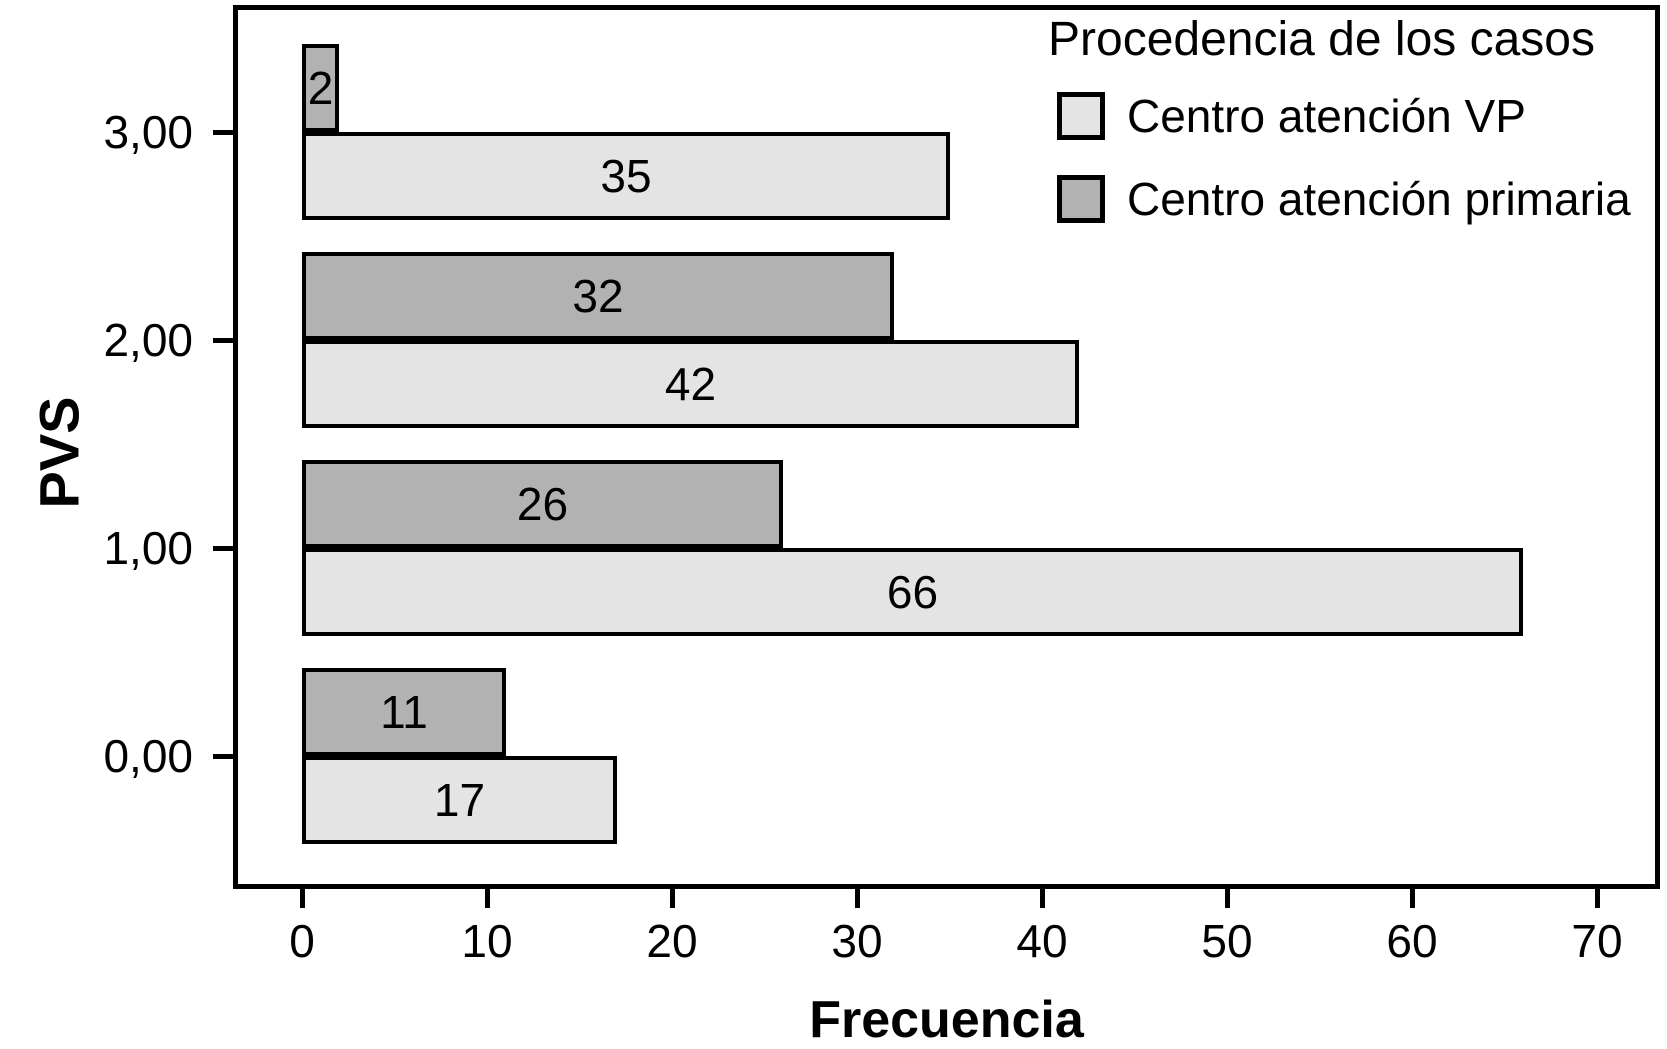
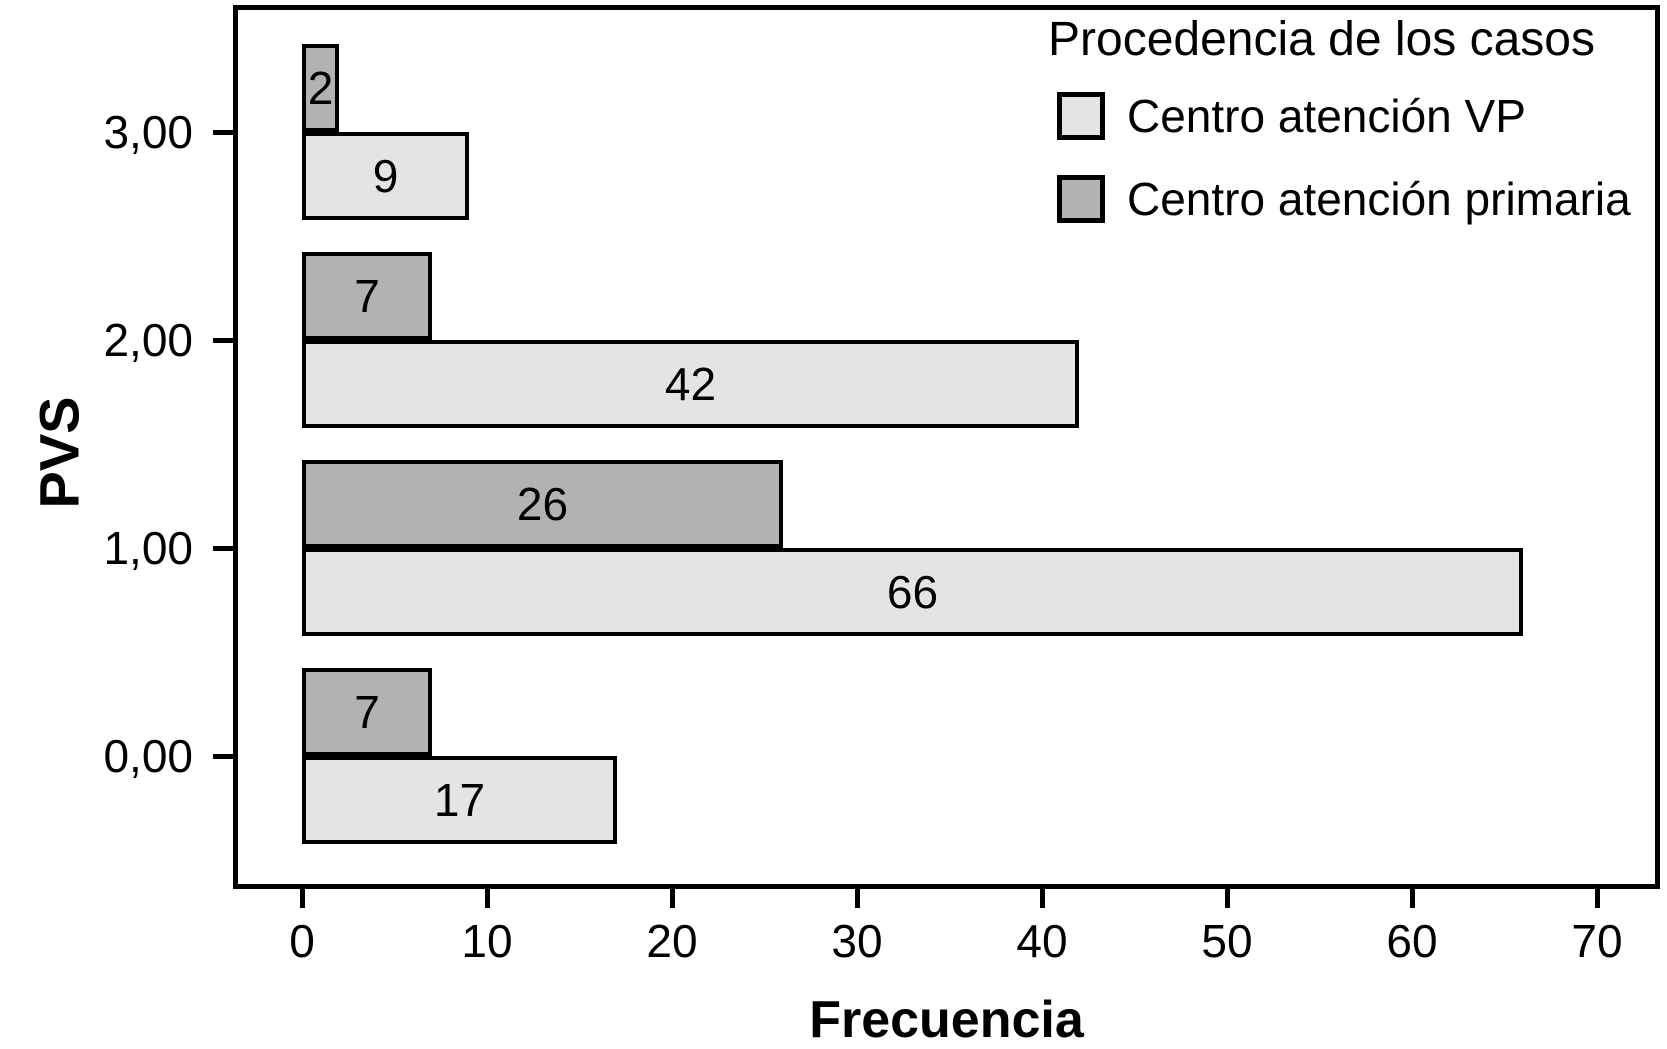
Centro atención primaria/0,00: 11 -> 7
Centro atención primaria/2,00: 32 -> 7
Centro atención VP/3,00: 35 -> 9
